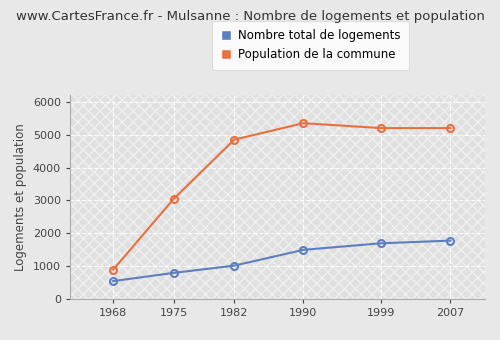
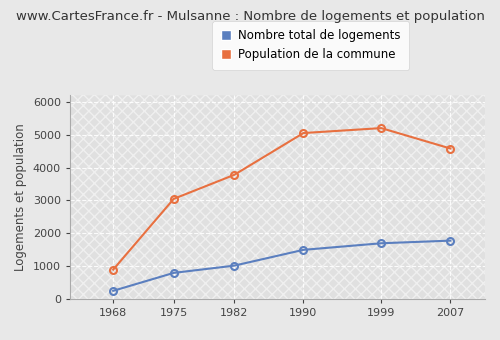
Nombre total de logements/1968: 550 -> 260
Population de la commune/1982: 4850 -> 3780
Population de la commune/1990: 5350 -> 5050
Population de la commune/2007: 5200 -> 4580
